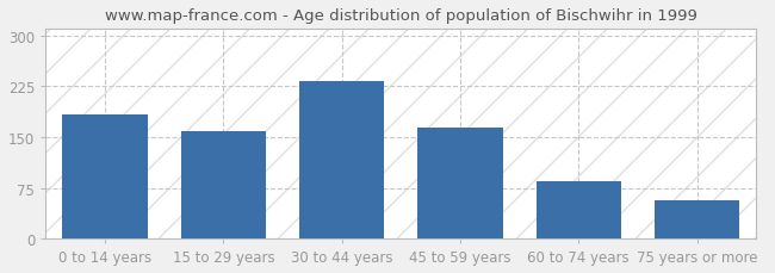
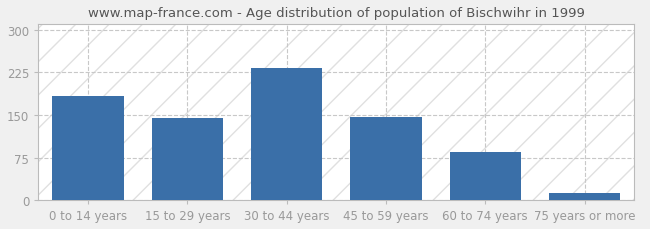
15 to 29 years: 158 -> 144
45 to 59 years: 164 -> 147
75 years or more: 56 -> 13
